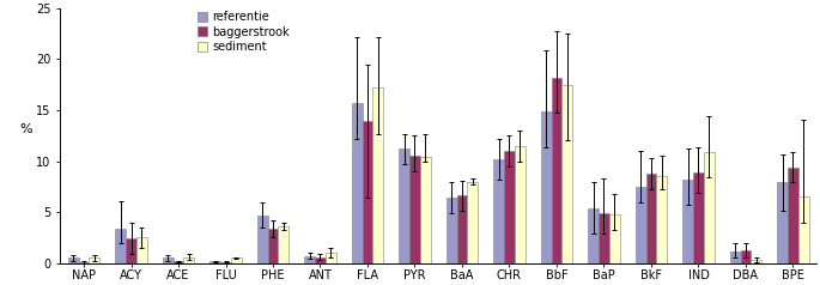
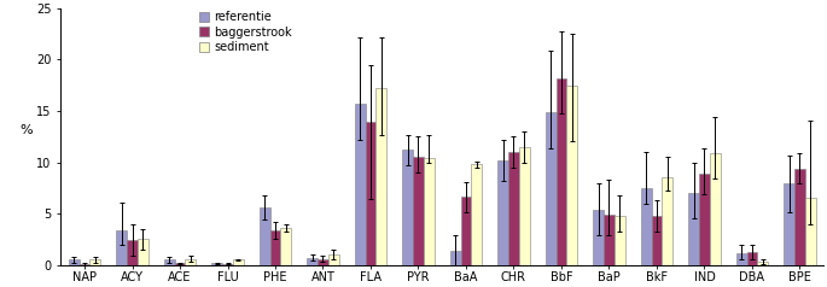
referentie/PHE: 4.7 -> 5.6
referentie/BaA: 6.4 -> 1.4
sediment/BaA: 8.0 -> 9.8
baggerstrook/BkF: 8.8 -> 4.8
referentie/IND: 8.2 -> 7.0
